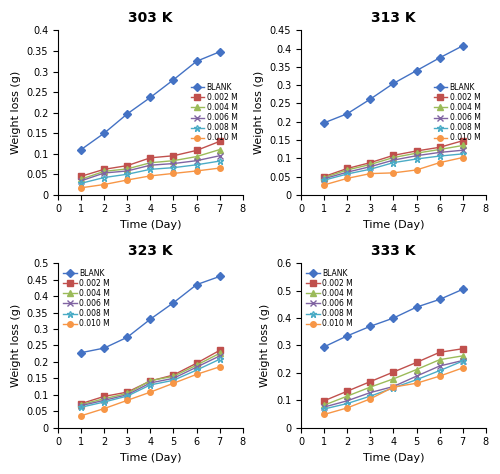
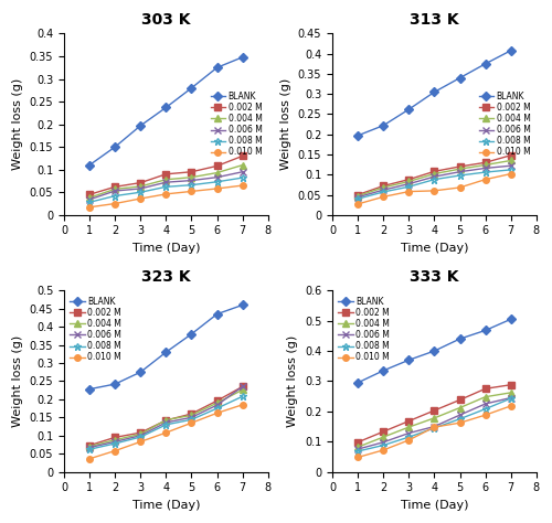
323 K/0.006 M/7: 0.218 -> 0.235
